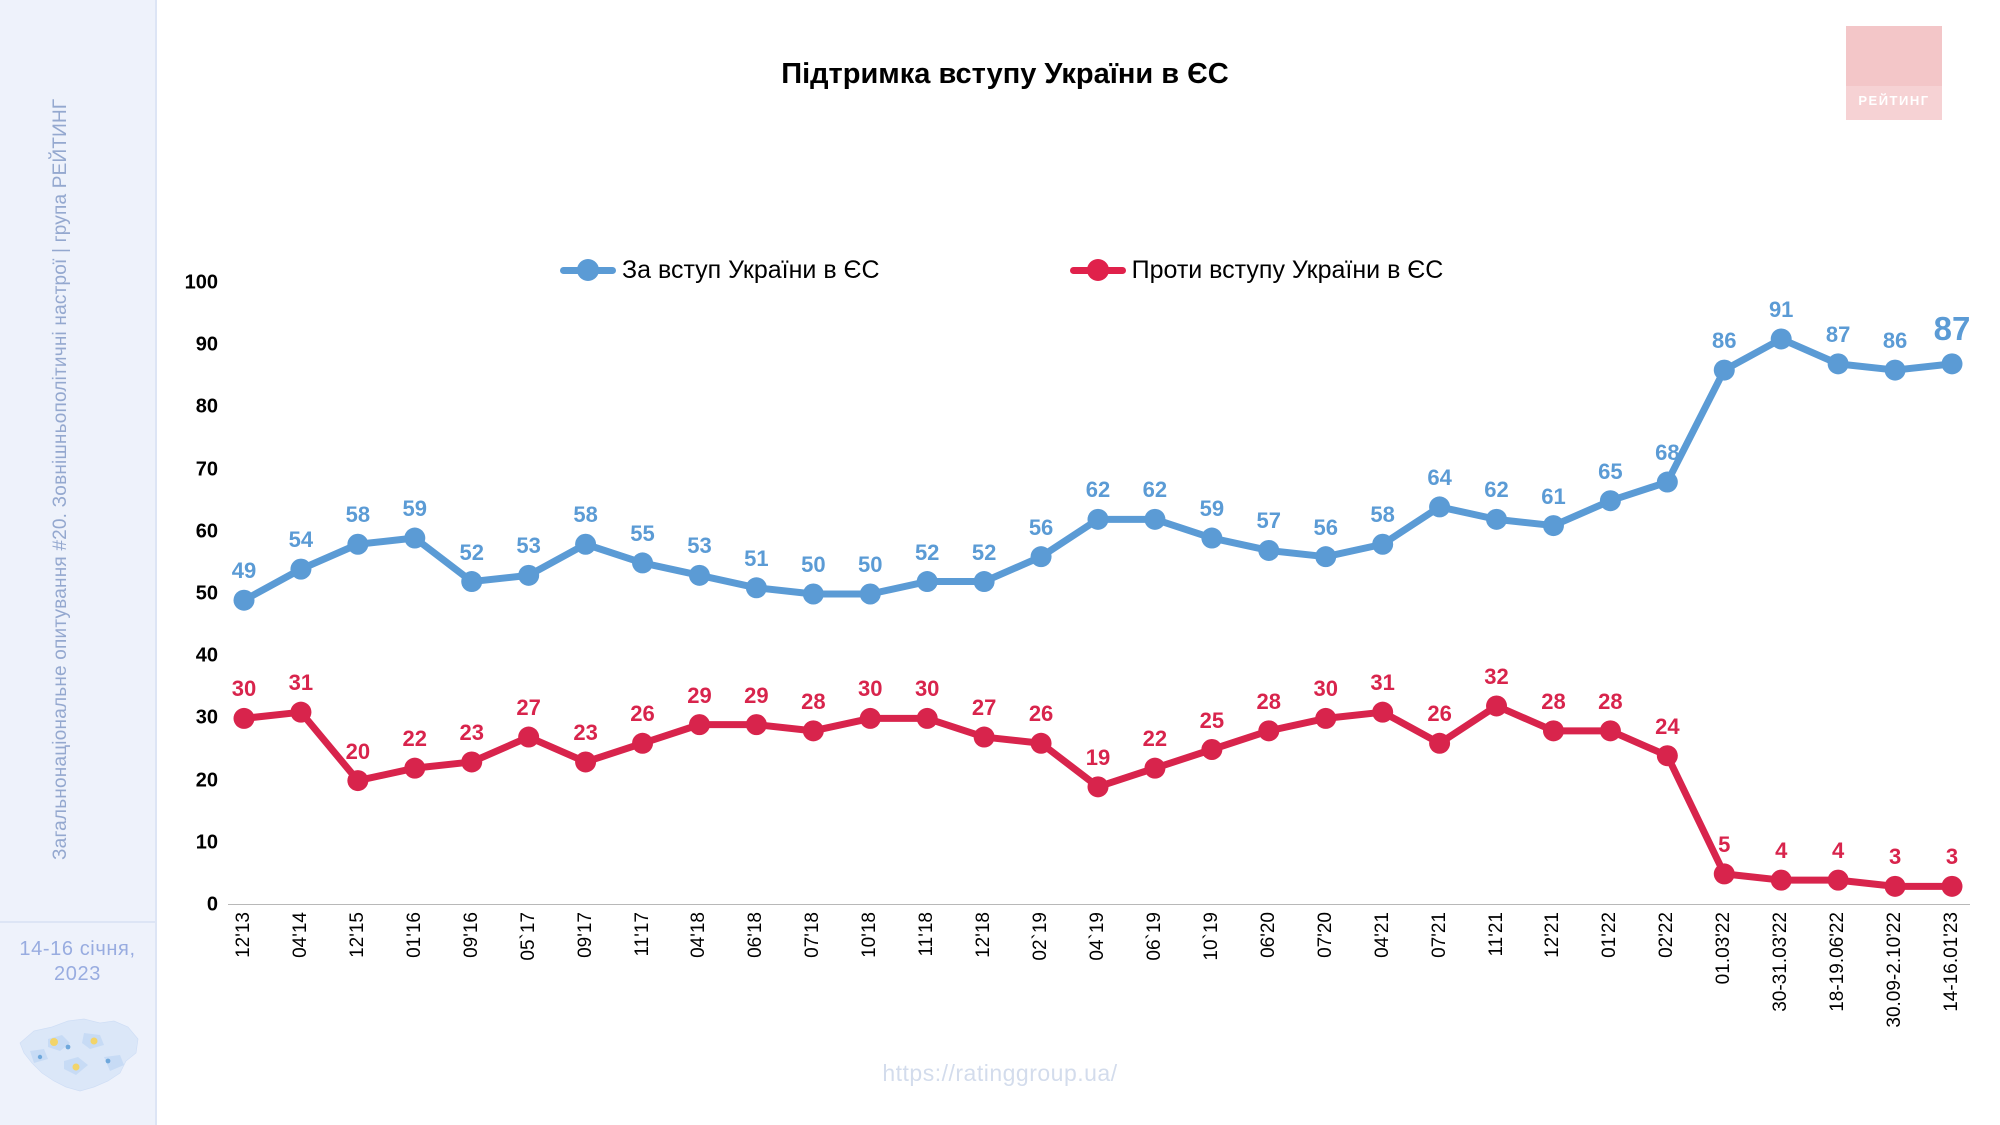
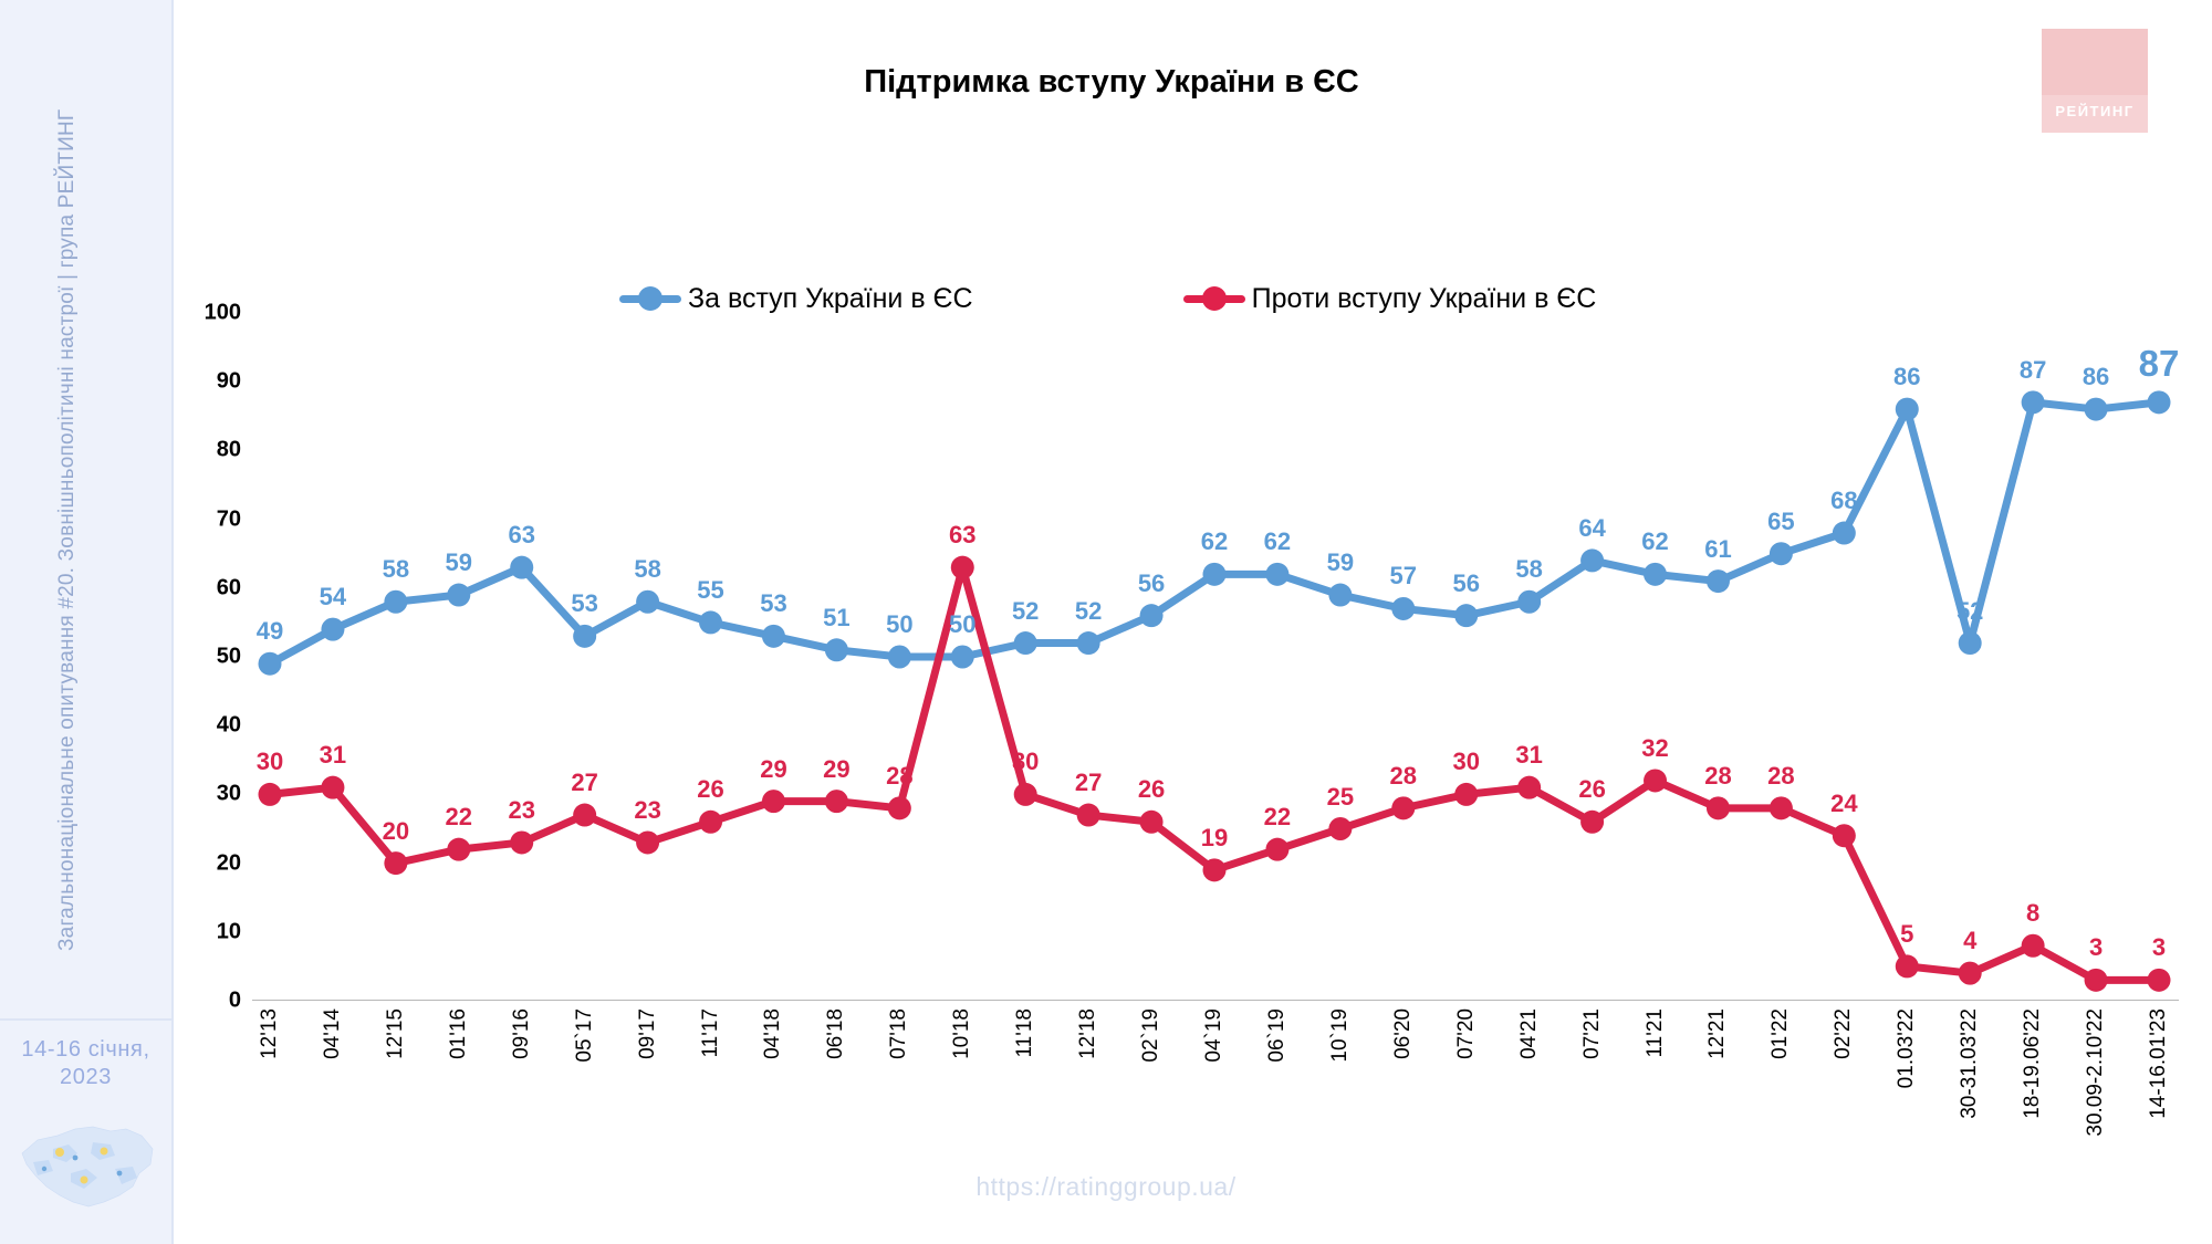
За вступ України в ЄС/09'16: 52 -> 63
Проти вступу України в ЄС/10'18: 30 -> 63
За вступ України в ЄС/30-31.03'22: 91 -> 52
Проти вступу України в ЄС/18-19.06'22: 4 -> 8
